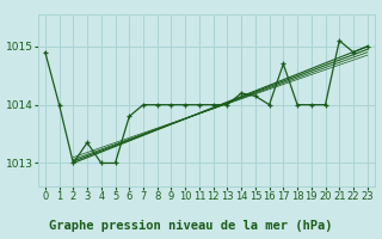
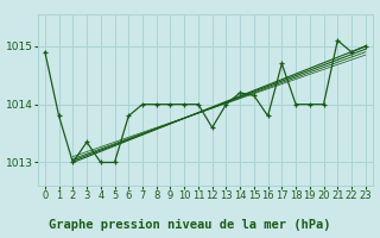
1: 1014.00 -> 1013.80
12: 1014.00 -> 1013.60
16: 1014.00 -> 1013.80
